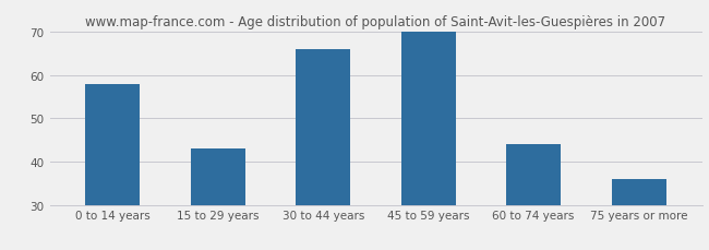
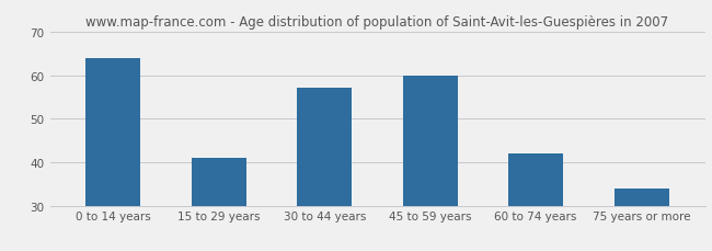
0 to 14 years: 58 -> 64
15 to 29 years: 43 -> 41
30 to 44 years: 66 -> 57
45 to 59 years: 70 -> 60
60 to 74 years: 44 -> 42
75 years or more: 36 -> 34
